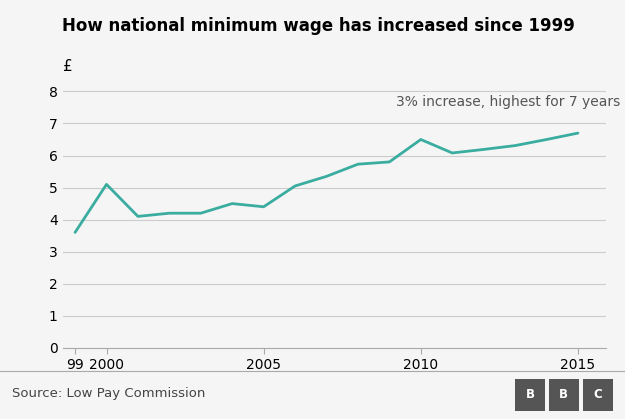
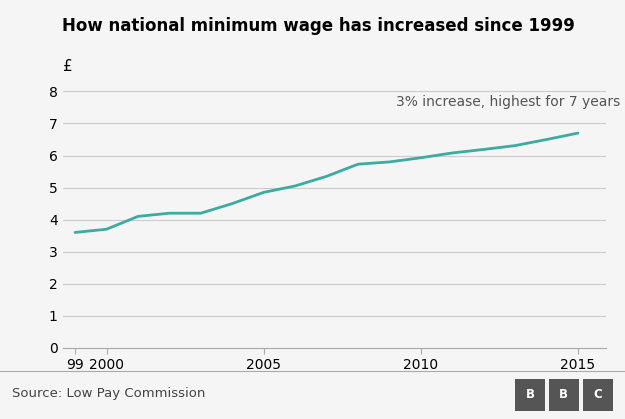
2000: 5.10 -> 3.70
2005: 4.40 -> 4.85
2010: 6.50 -> 5.93
